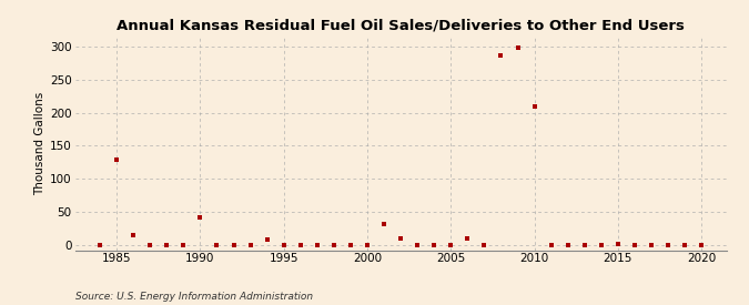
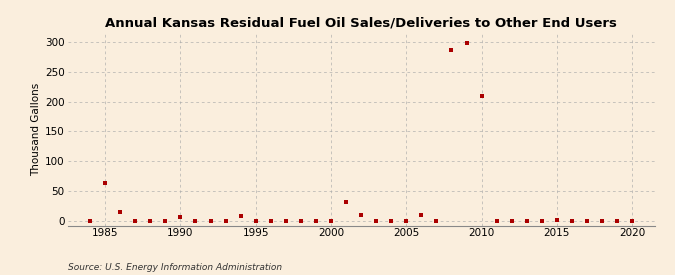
1985: 128 -> 63
1990: 42 -> 7
